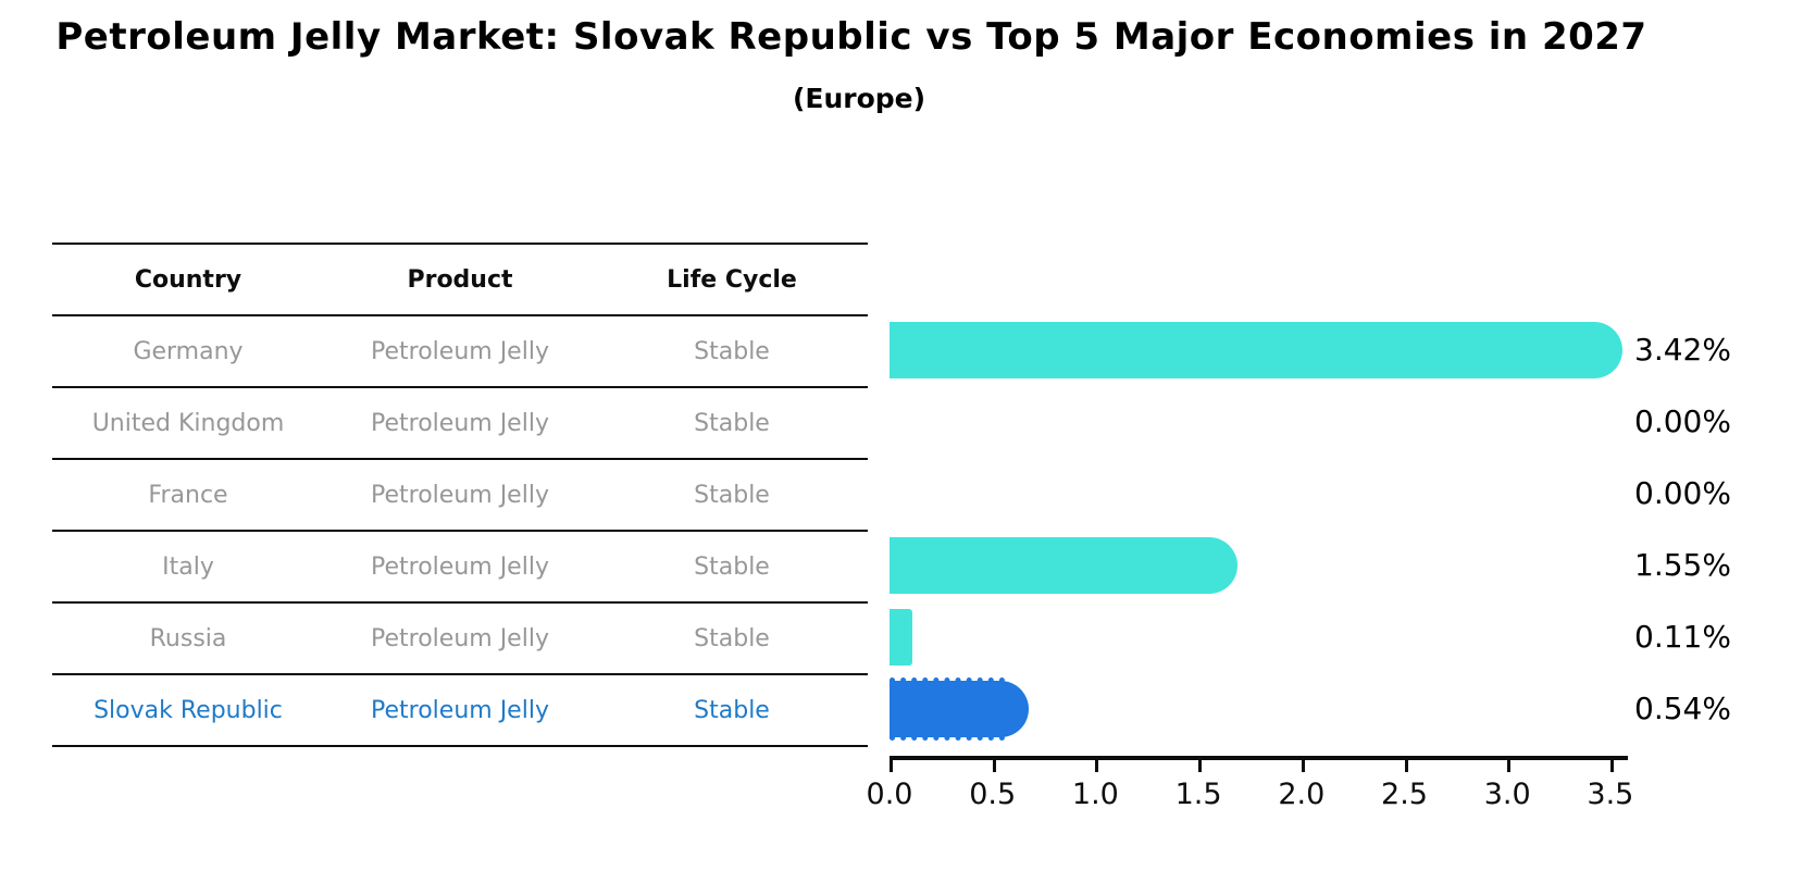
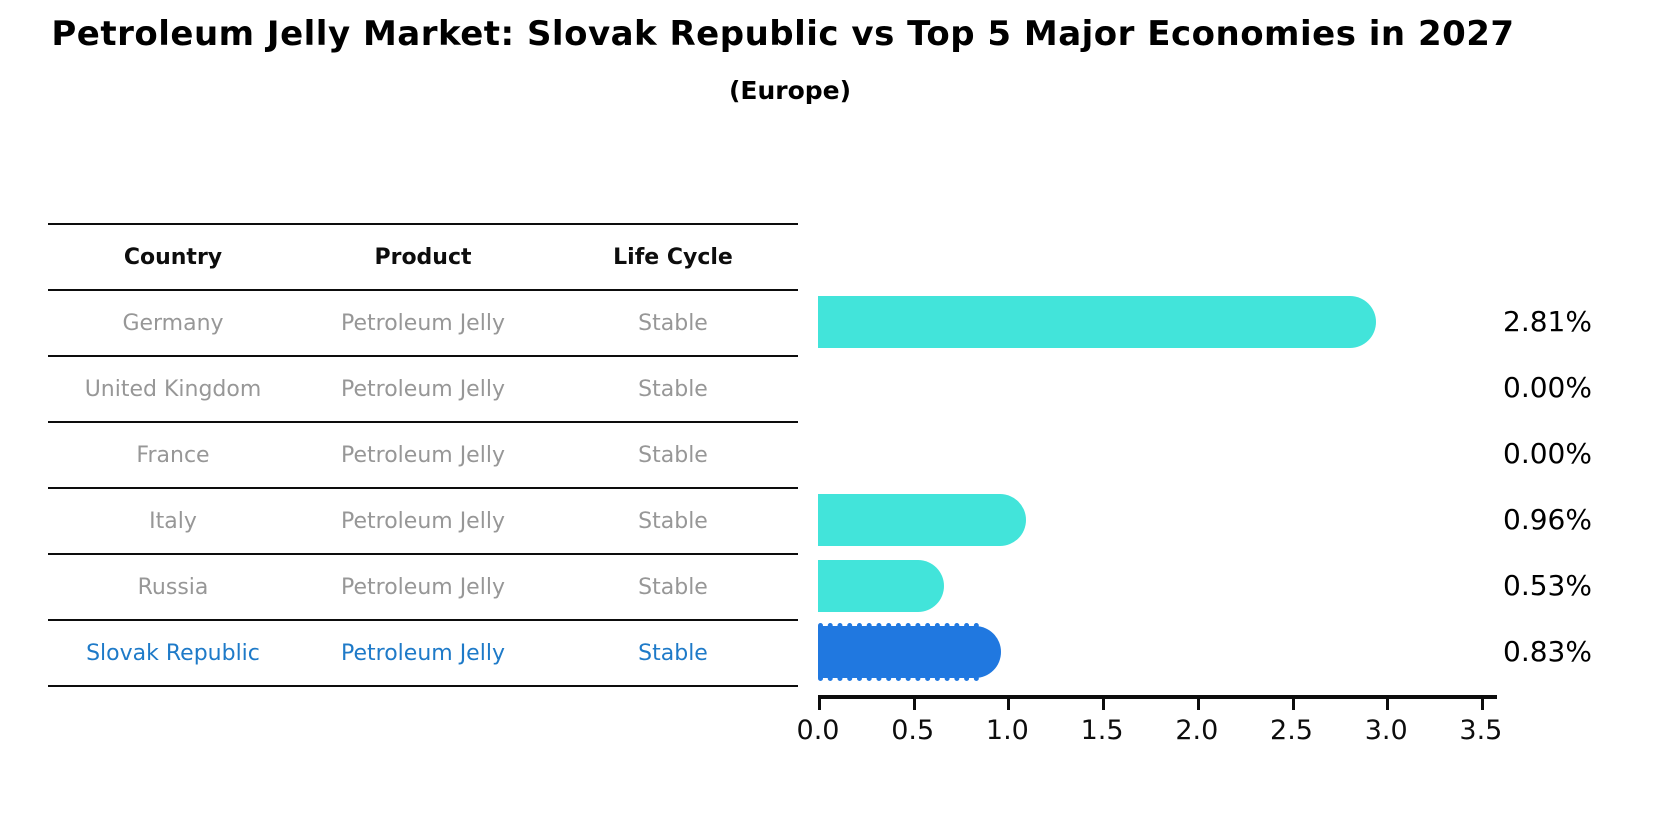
Germany: 3.42% -> 2.81%
Italy: 1.55% -> 0.96%
Russia: 0.11% -> 0.53%
Slovak Republic: 0.54% -> 0.83%
